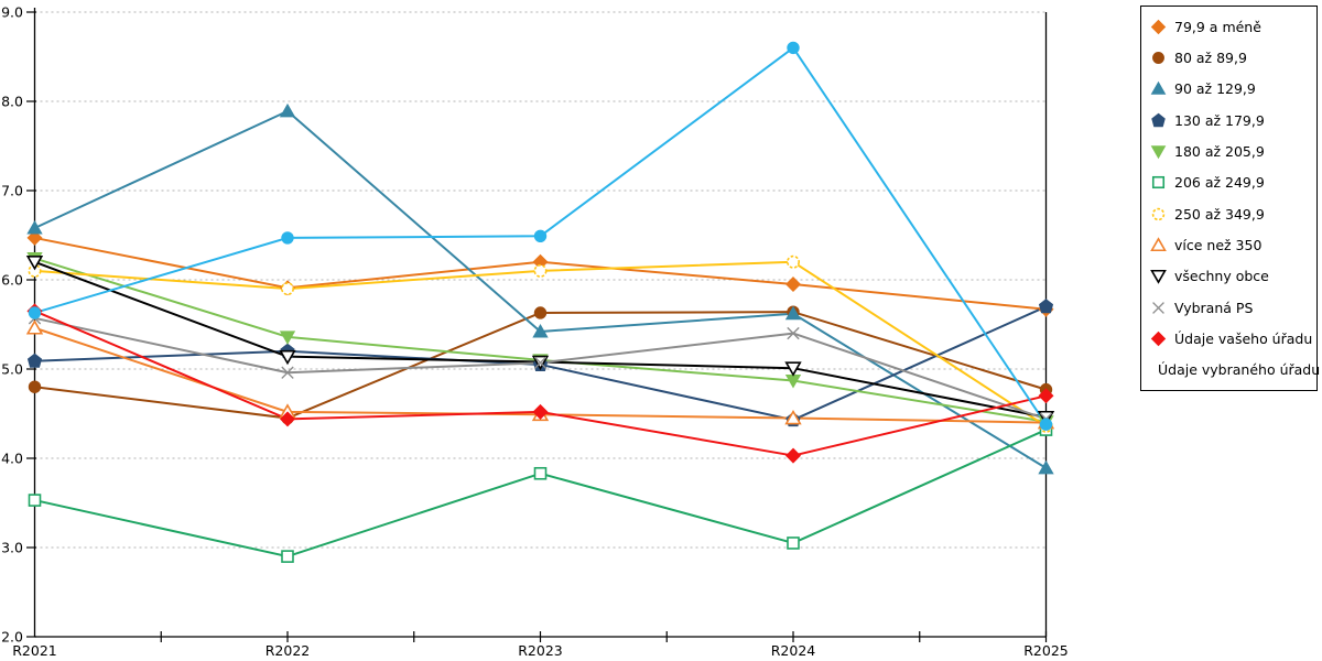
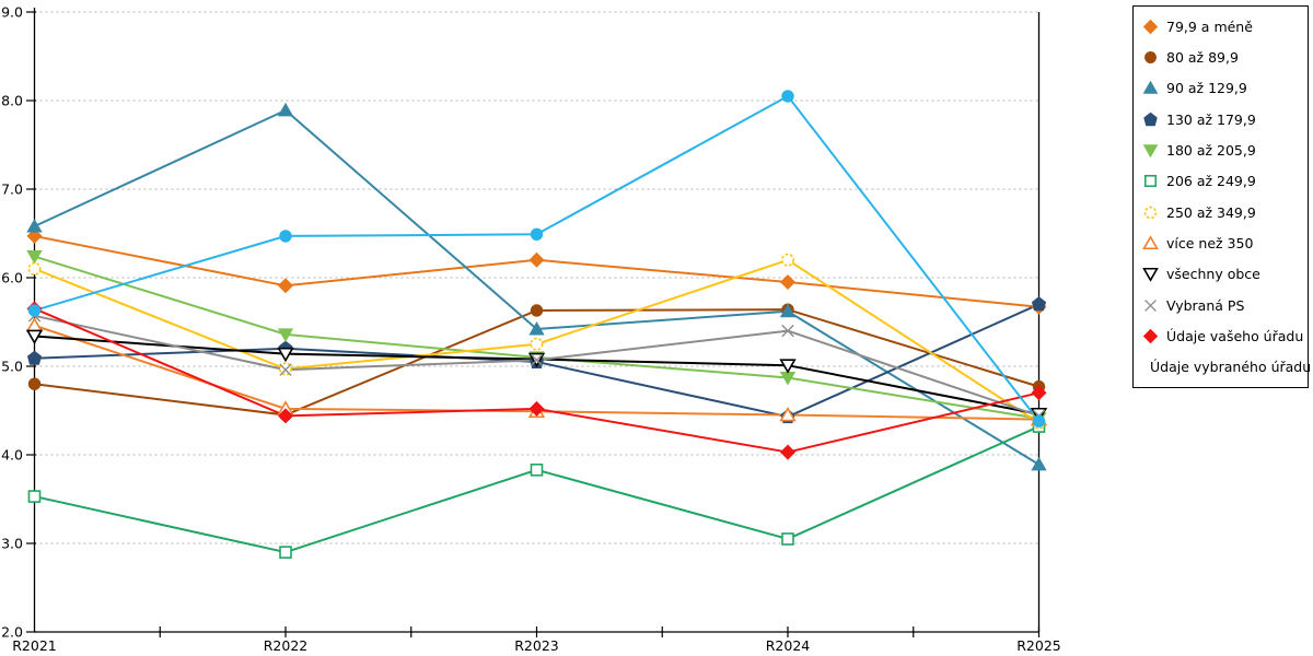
všechny obce/R2021: 6.2 -> 5.3
250 až 349,9/R2022: 5.9 -> 5.0
250 až 349,9/R2023: 6.1 -> 5.2
Údaje vybraného úřadu/R2024: 8.6 -> 8.1
